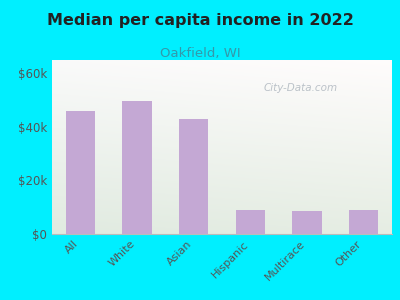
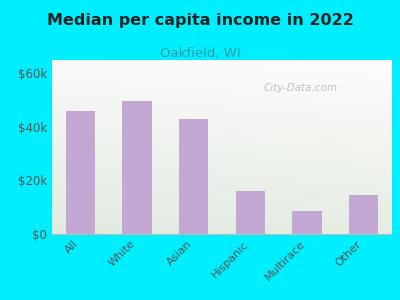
Hispanic: $9.0k -> $16.0k
Other: $9.0k -> $14.5k
